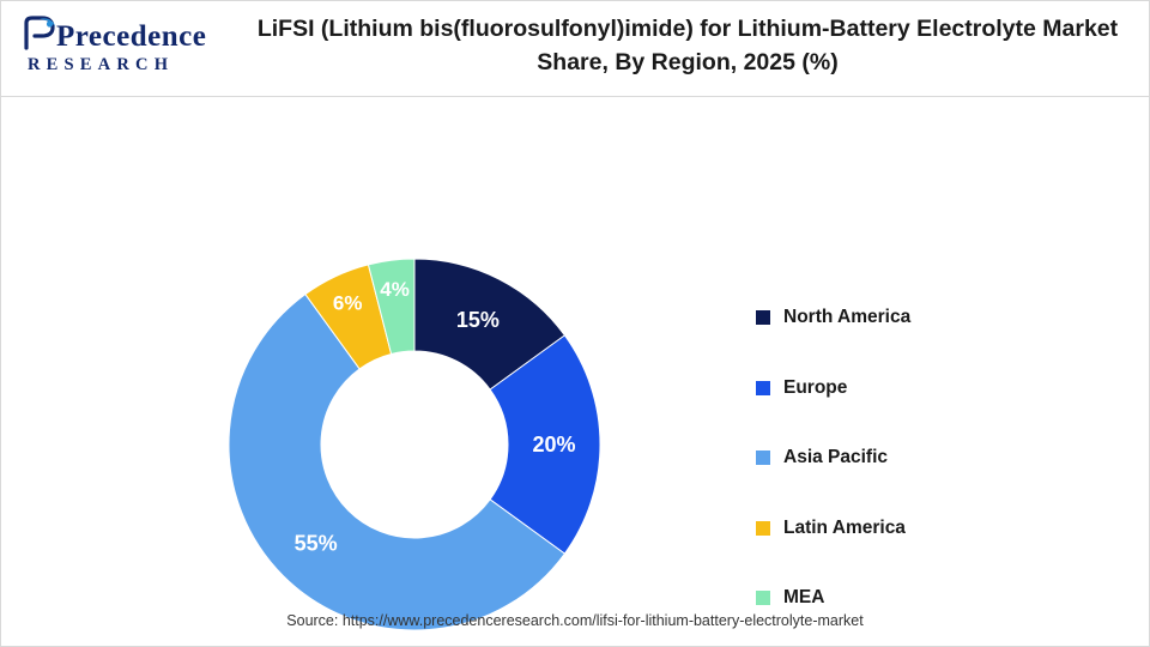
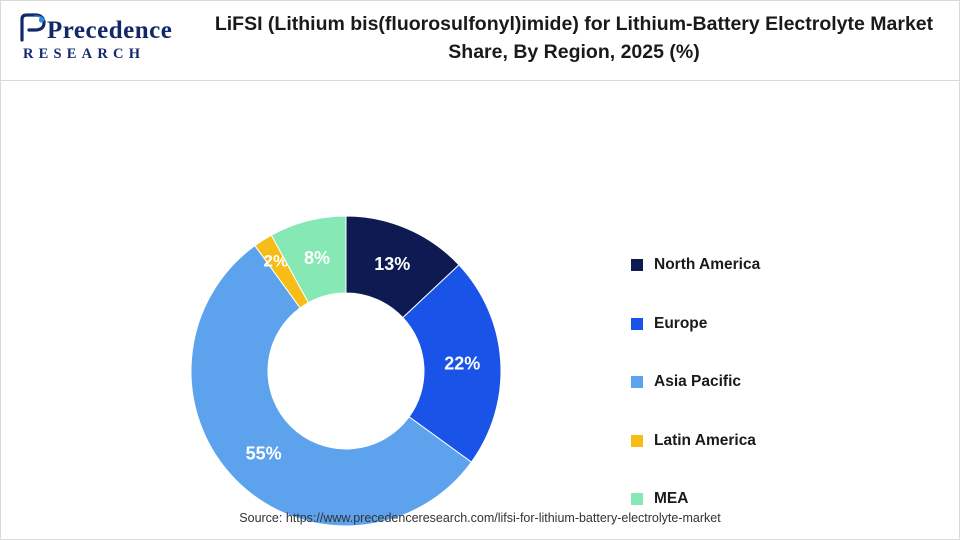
North America: 15% -> 13%
Europe: 20% -> 22%
Latin America: 6% -> 2%
MEA: 4% -> 8%
